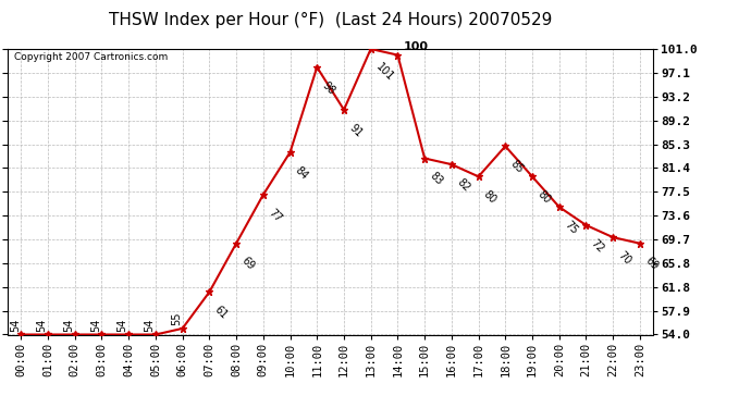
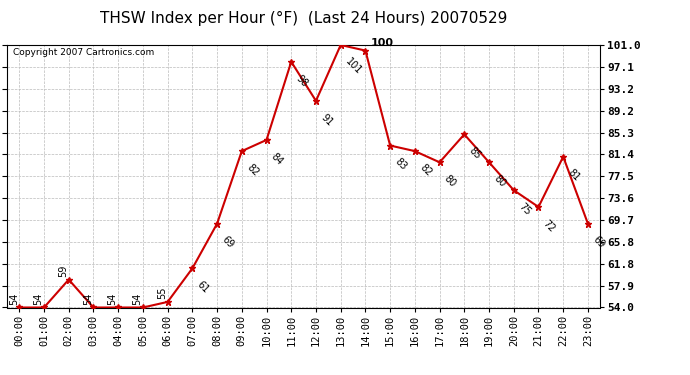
02:00: 54 -> 59
09:00: 77 -> 82
22:00: 70 -> 81
